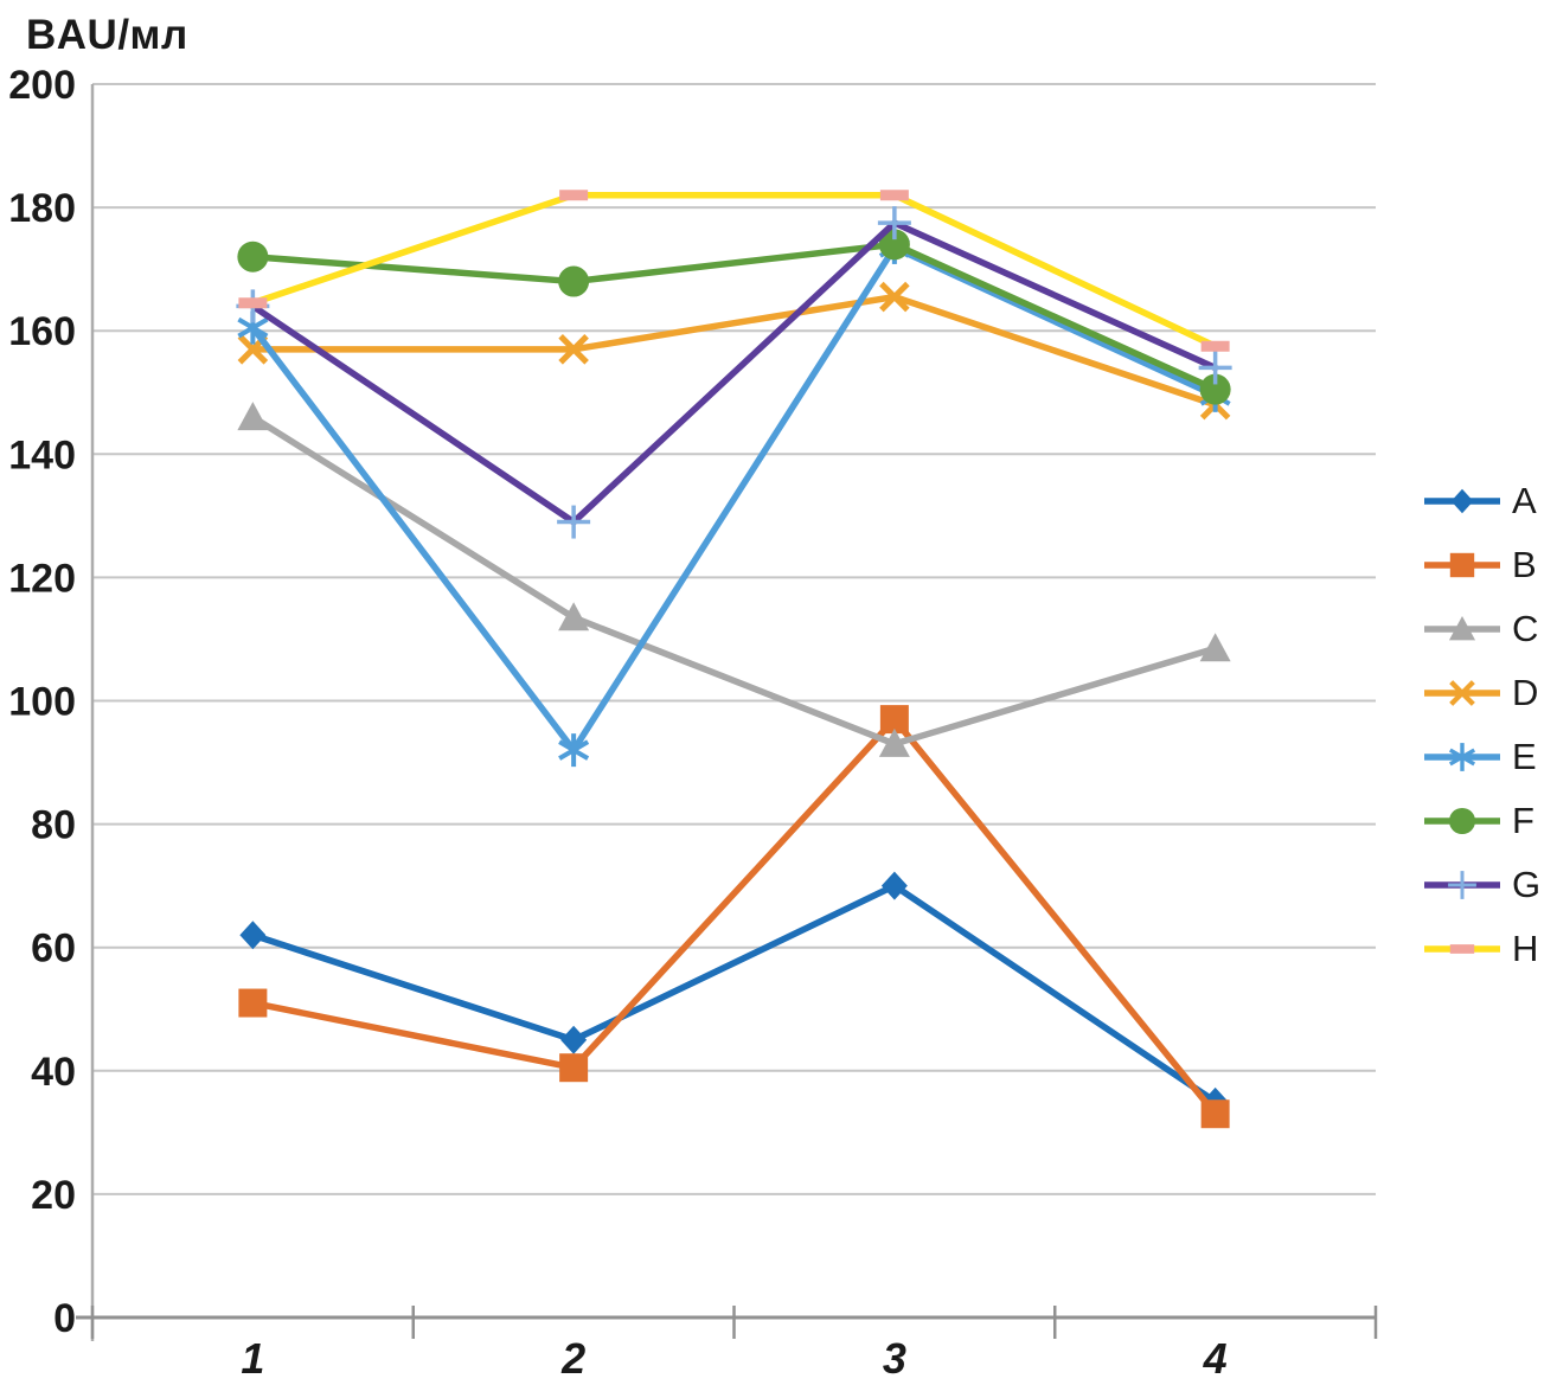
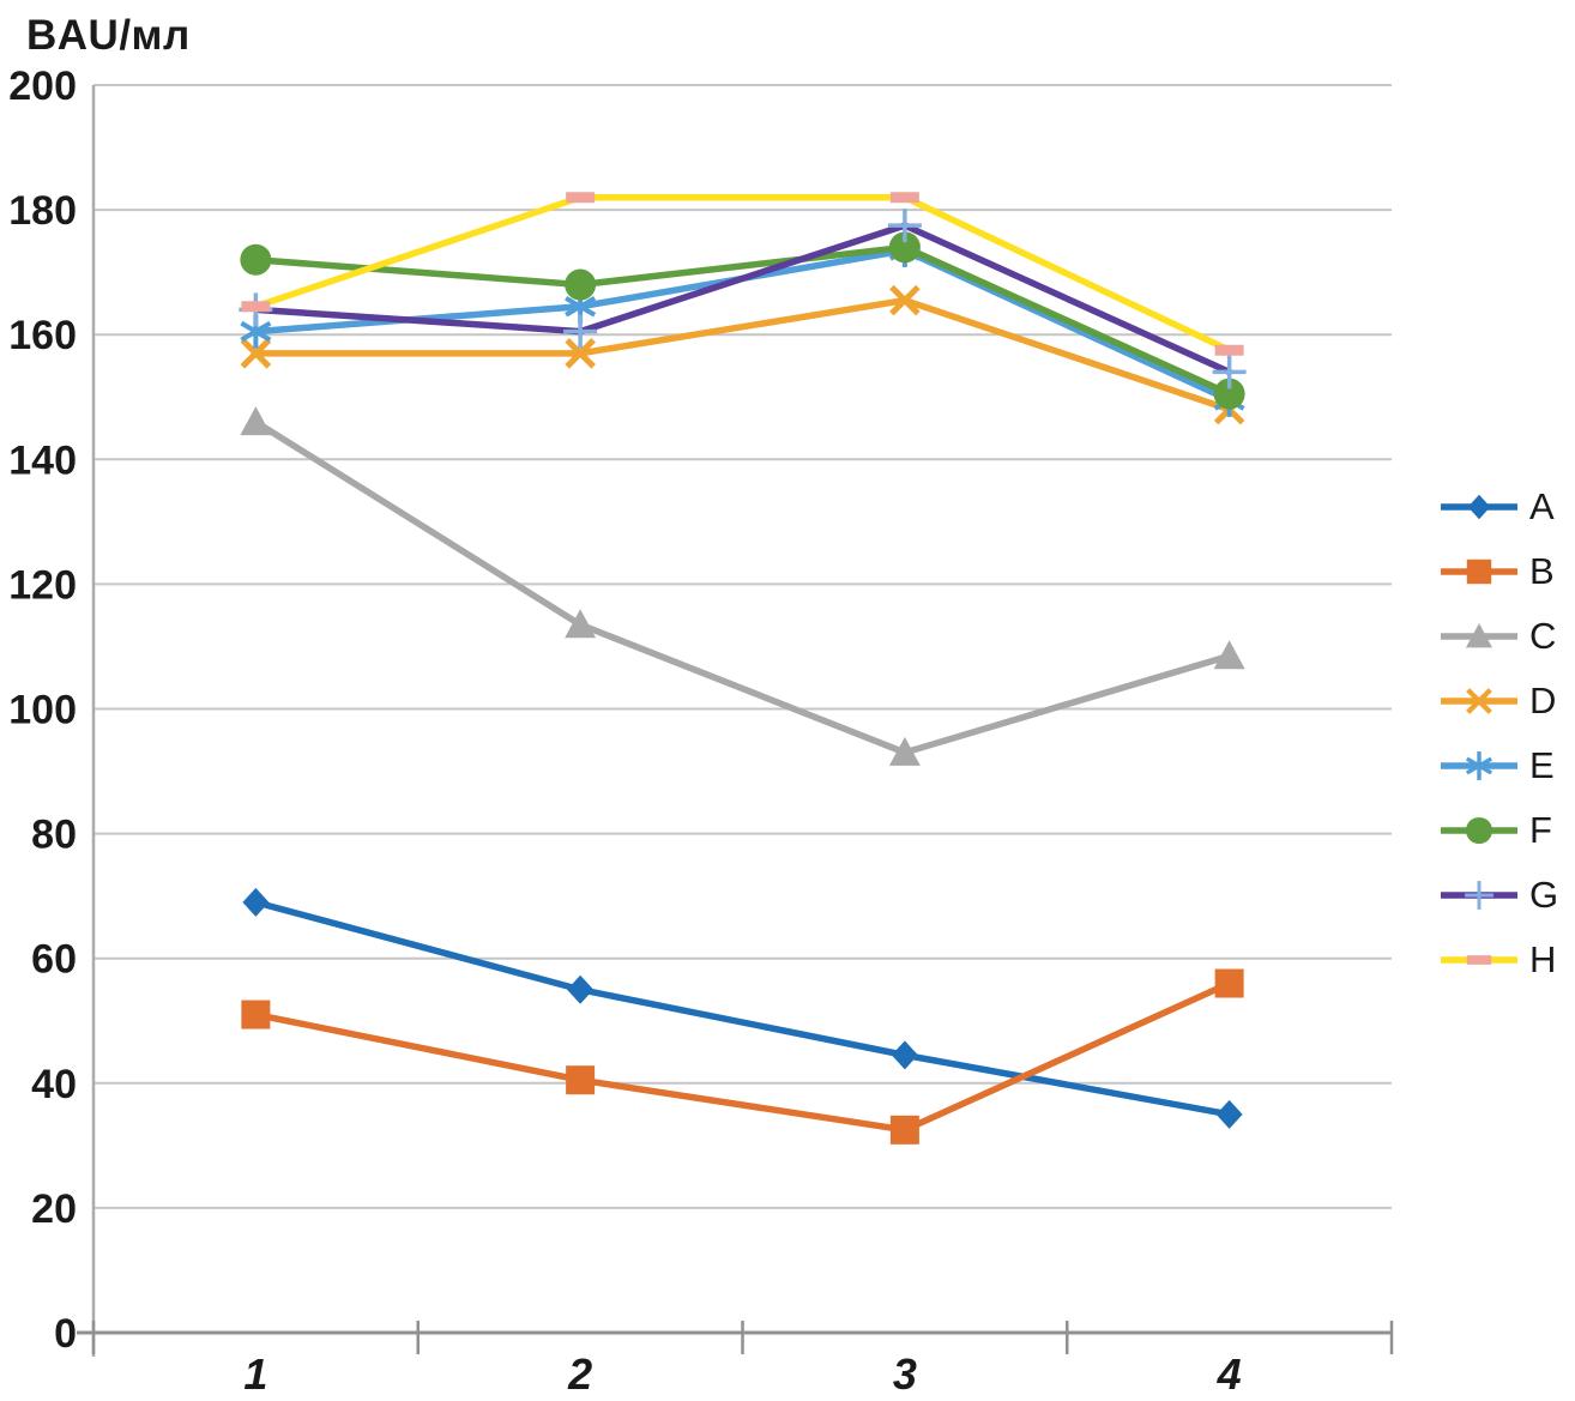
A/1: 62 -> 69
A/2: 45 -> 55
E/2: 92 -> 164
G/2: 129 -> 160
A/3: 70 -> 44
B/3: 97 -> 32
B/4: 33 -> 56
